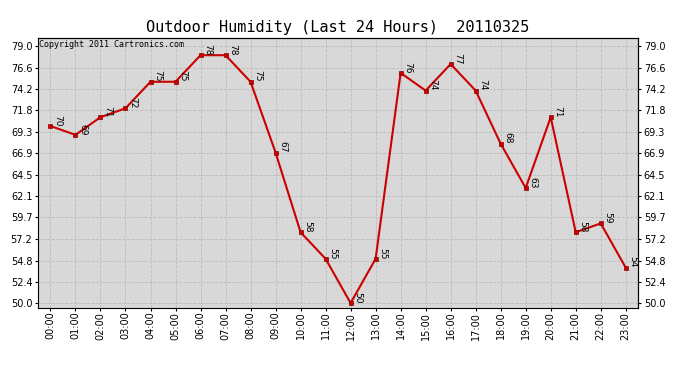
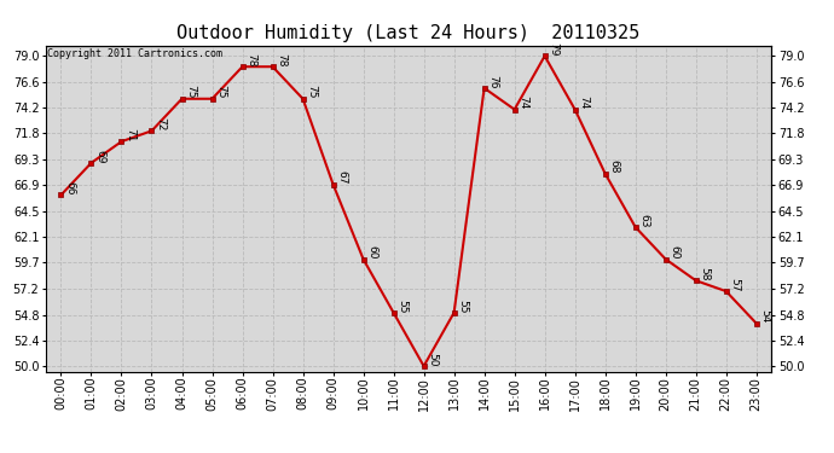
00:00: 70 -> 66
10:00: 58 -> 60
16:00: 77 -> 79
20:00: 71 -> 60
22:00: 59 -> 57
